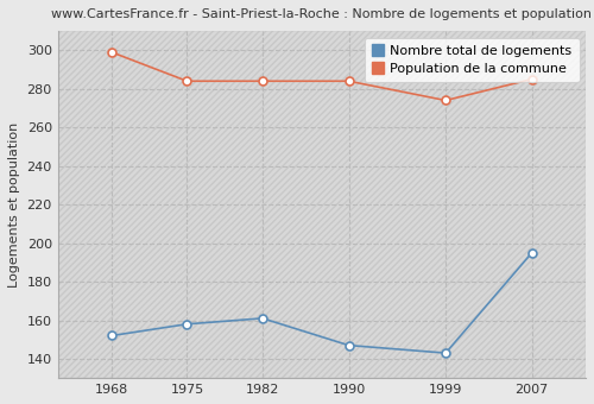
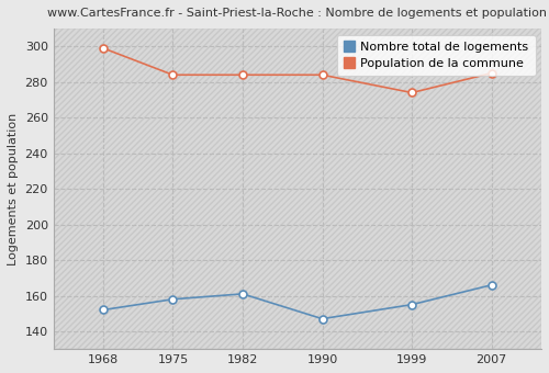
Nombre total de logements/1999: 143 -> 155
Nombre total de logements/2007: 195 -> 166
